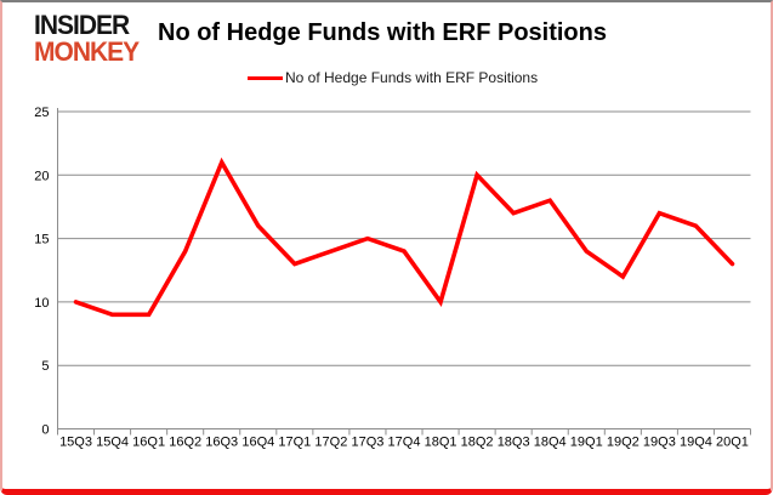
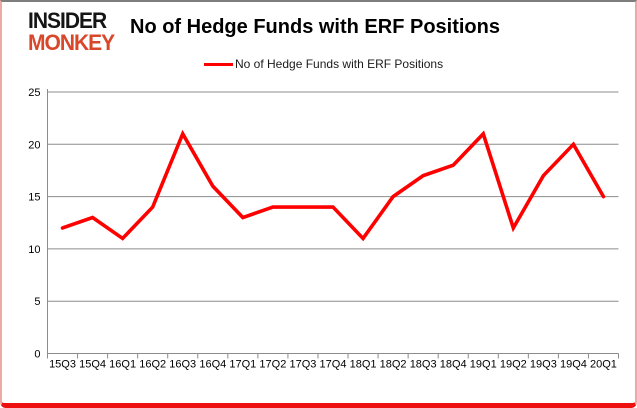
15Q3: 10 -> 12
15Q4: 9 -> 13
16Q1: 9 -> 11
17Q3: 15 -> 14
18Q1: 10 -> 11
18Q2: 20 -> 15
19Q1: 14 -> 21
19Q4: 16 -> 20
20Q1: 13 -> 15
